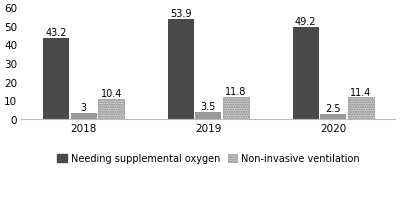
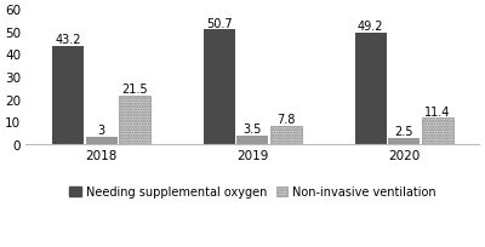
Non-invasive ventilation/2018: 10.4 -> 21.5
Needing supplemental oxygen/2019: 53.9 -> 50.7
Non-invasive ventilation/2019: 11.8 -> 7.8
